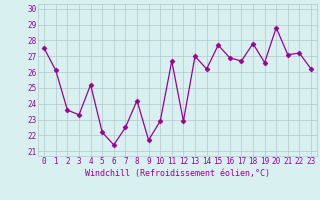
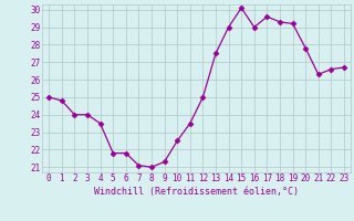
0: 27.5 -> 25.0
1: 26.1 -> 24.8
2: 23.6 -> 24.0
3: 23.3 -> 24.0
4: 25.2 -> 23.5
5: 22.2 -> 21.8
6: 21.4 -> 21.8
7: 22.5 -> 21.1
8: 24.2 -> 21.0
9: 21.7 -> 21.3
10: 22.9 -> 22.5
11: 26.7 -> 23.5
12: 22.9 -> 25.0
13: 27.0 -> 27.5
14: 26.2 -> 29.0
15: 27.7 -> 30.1
16: 26.9 -> 29.0
17: 26.7 -> 29.6
18: 27.8 -> 29.3
19: 26.6 -> 29.2
20: 28.8 -> 27.8
21: 27.1 -> 26.3
22: 27.2 -> 26.6
23: 26.2 -> 26.7
